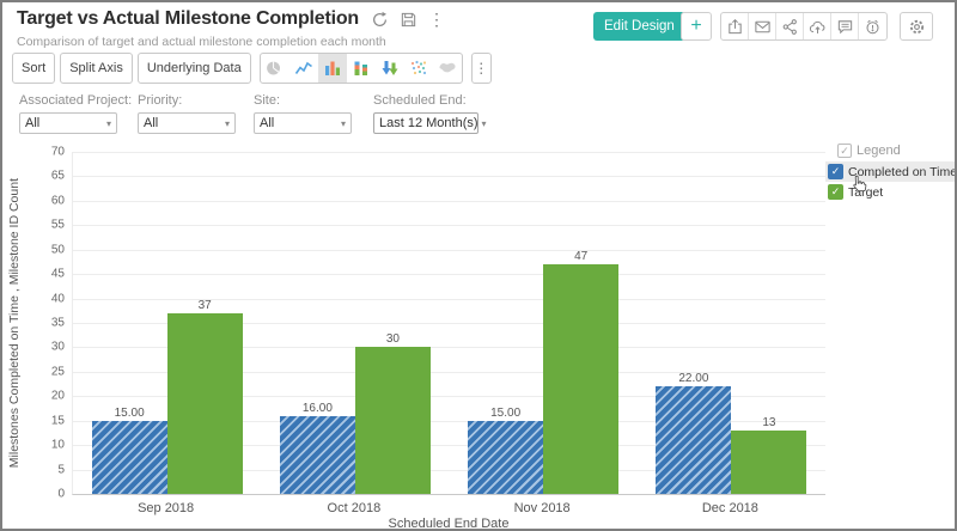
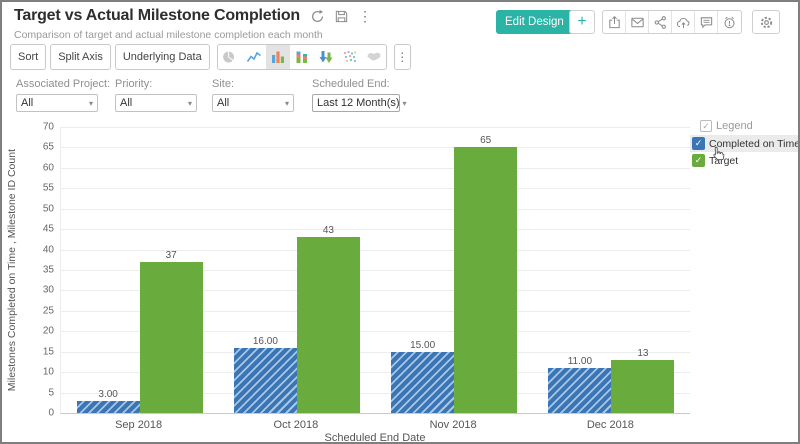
Completed on Time/Sep 2018: 15.00 -> 3.00
Target/Oct 2018: 30 -> 43
Target/Nov 2018: 47 -> 65
Completed on Time/Dec 2018: 22.00 -> 11.00
